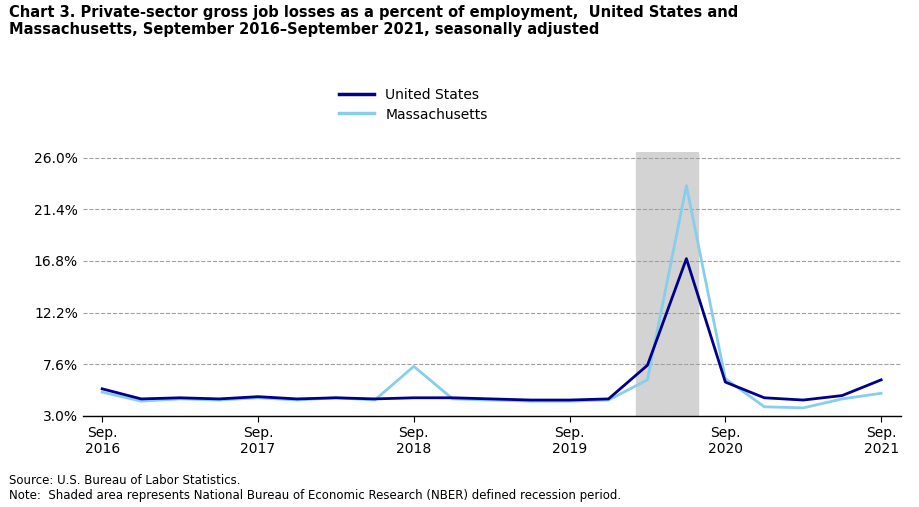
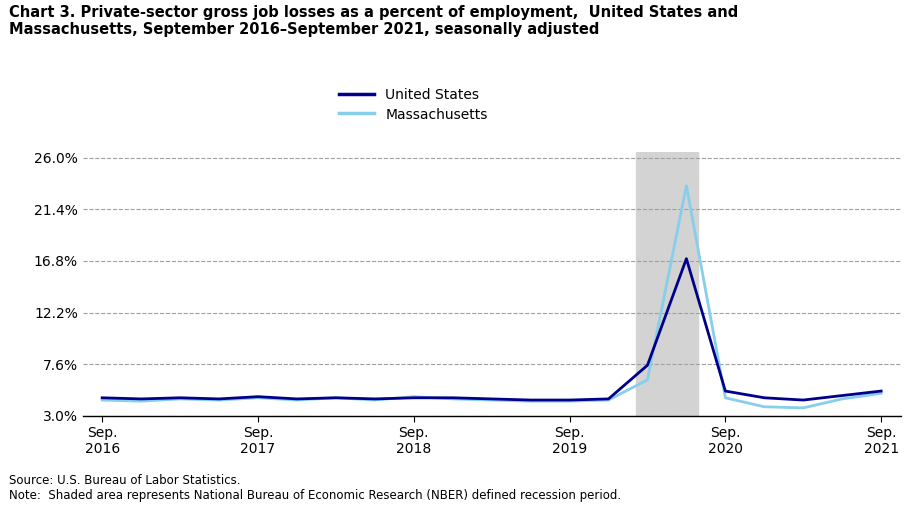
United States/Sep. 2016: 5.4% -> 4.6%
Massachusetts/Sep. 2016: 5.1% -> 4.4%
Massachusetts/Sep. 2018: 7.4% -> 4.7%
United States/Sep. 2020: 6.0% -> 5.2%
Massachusetts/Sep. 2020: 6.3% -> 4.6%
United States/Sep. 2021: 6.2% -> 5.2%
